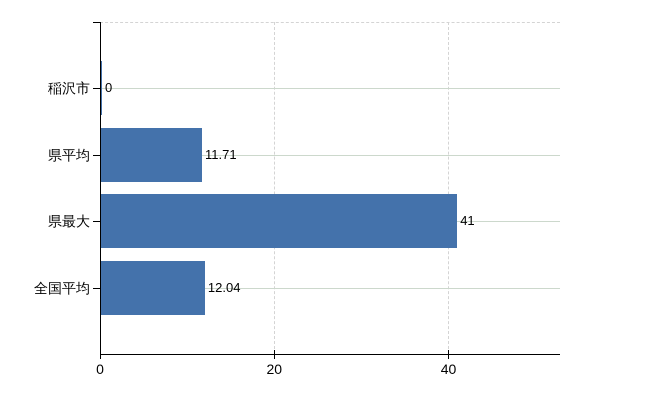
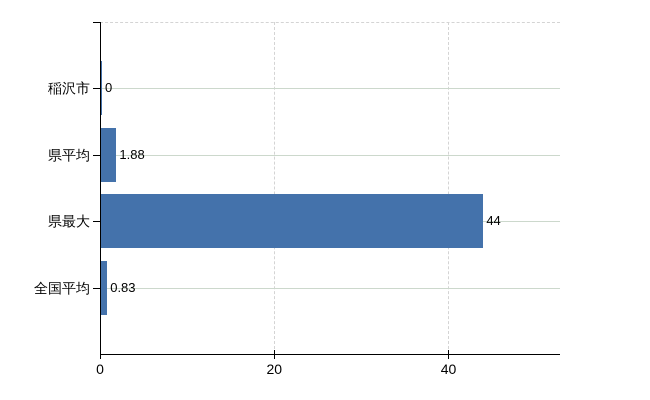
県平均: 11.71 -> 1.88
県最大: 41 -> 44
全国平均: 12.04 -> 0.83
